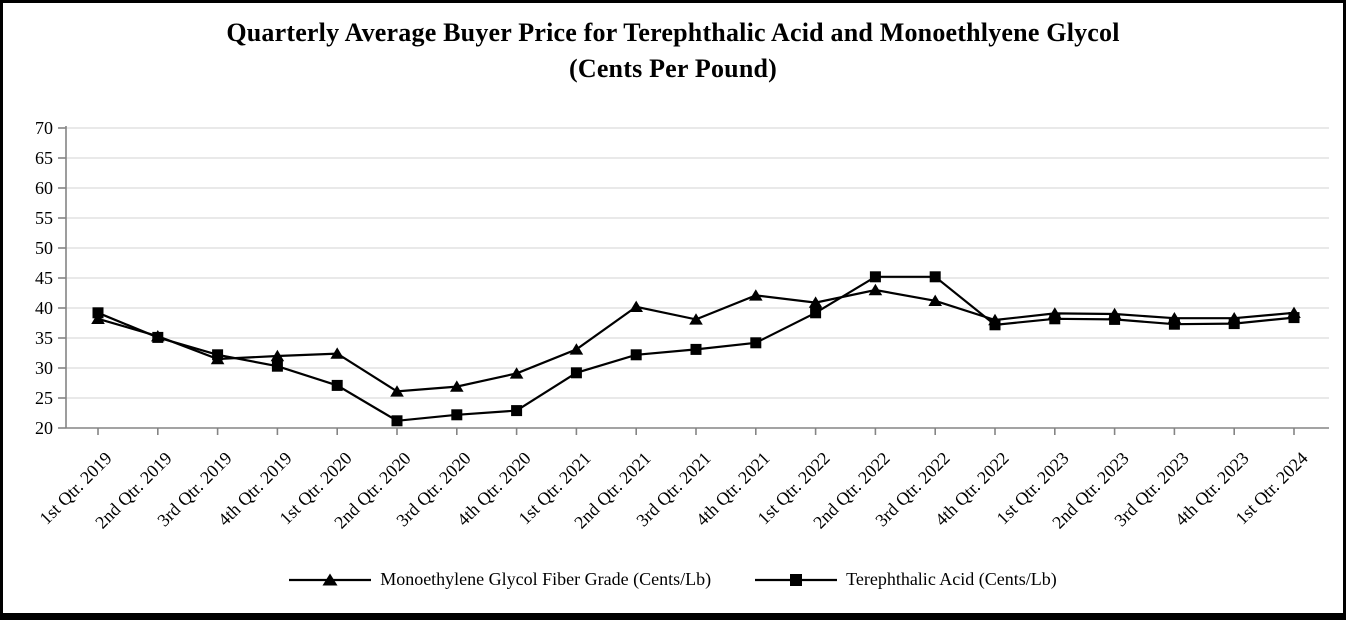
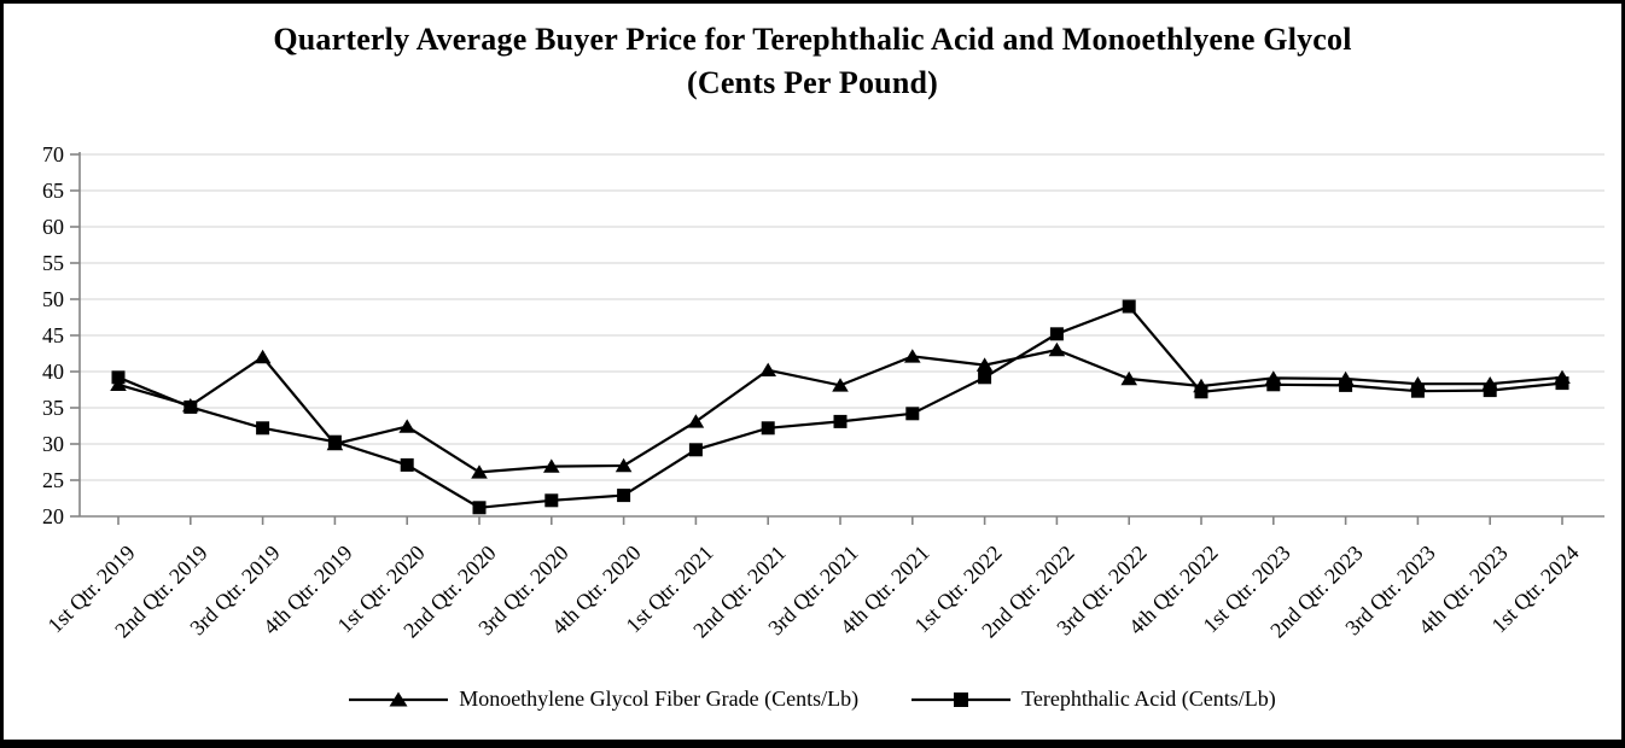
Monoethylene Glycol Fiber Grade (Cents/Lb)/3rd Qtr. 2019: 32 -> 42
Monoethylene Glycol Fiber Grade (Cents/Lb)/4th Qtr. 2019: 32 -> 30
Monoethylene Glycol Fiber Grade (Cents/Lb)/4th Qtr. 2020: 29 -> 27
Monoethylene Glycol Fiber Grade (Cents/Lb)/3rd Qtr. 2022: 41 -> 39
Terephthalic Acid (Cents/Lb)/3rd Qtr. 2022: 45 -> 49
